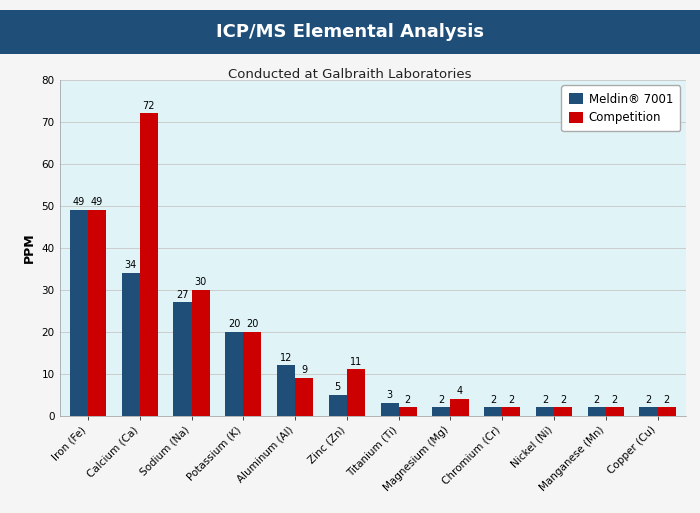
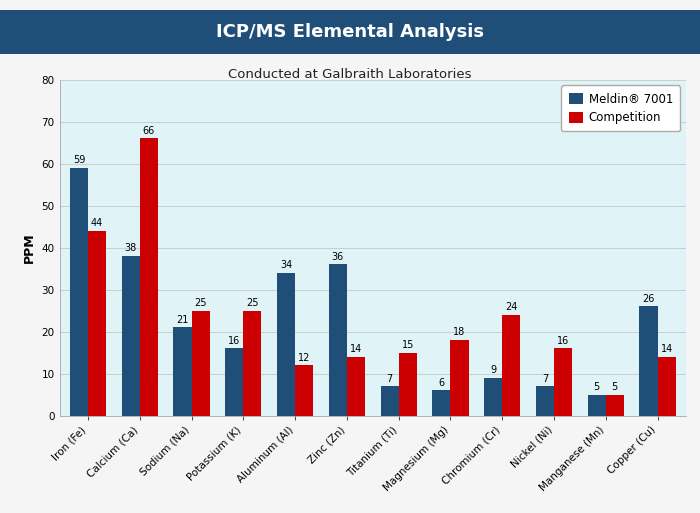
Meldin® 7001/Iron (Fe): 49 -> 59
Competition/Iron (Fe): 49 -> 44
Meldin® 7001/Calcium (Ca): 34 -> 38
Competition/Calcium (Ca): 72 -> 66
Meldin® 7001/Sodium (Na): 27 -> 21
Competition/Sodium (Na): 30 -> 25
Meldin® 7001/Potassium (K): 20 -> 16
Competition/Potassium (K): 20 -> 25
Meldin® 7001/Aluminum (Al): 12 -> 34
Competition/Aluminum (Al): 9 -> 12
Meldin® 7001/Zinc (Zn): 5 -> 36
Competition/Zinc (Zn): 11 -> 14
Meldin® 7001/Titanium (Ti): 3 -> 7
Competition/Titanium (Ti): 2 -> 15
Meldin® 7001/Magnesium (Mg): 2 -> 6
Competition/Magnesium (Mg): 4 -> 18
Meldin® 7001/Chromium (Cr): 2 -> 9
Competition/Chromium (Cr): 2 -> 24
Meldin® 7001/Nickel (Ni): 2 -> 7
Competition/Nickel (Ni): 2 -> 16
Meldin® 7001/Manganese (Mn): 2 -> 5
Competition/Manganese (Mn): 2 -> 5
Meldin® 7001/Copper (Cu): 2 -> 26
Competition/Copper (Cu): 2 -> 14
